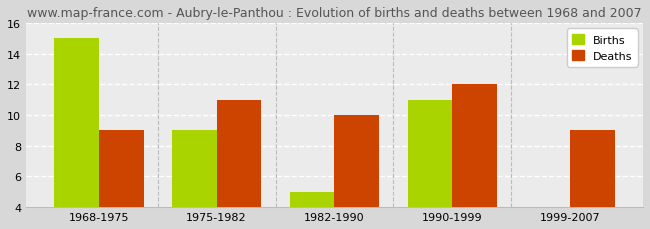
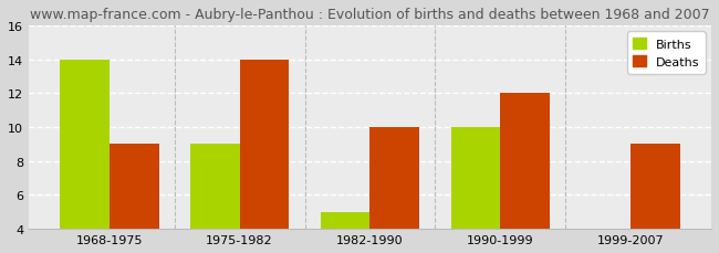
Births/1968-1975: 15 -> 14
Deaths/1975-1982: 11 -> 14
Births/1990-1999: 11 -> 10
